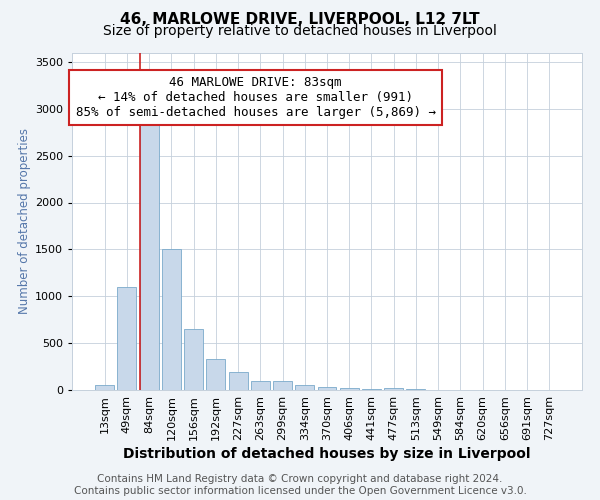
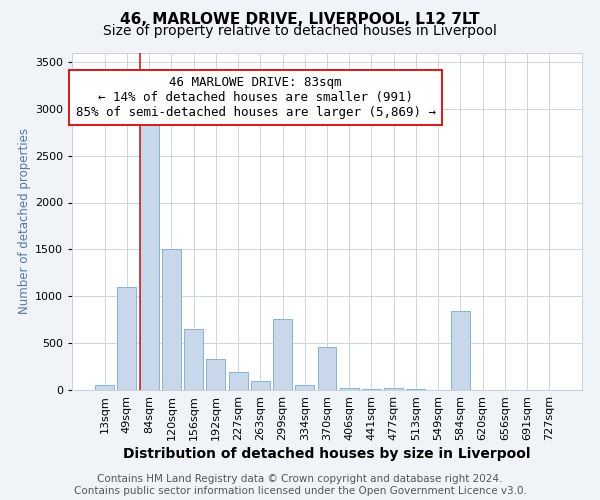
299sqm: 100 -> 760
370sqm: 40 -> 460
584sqm: 0 -> 840
